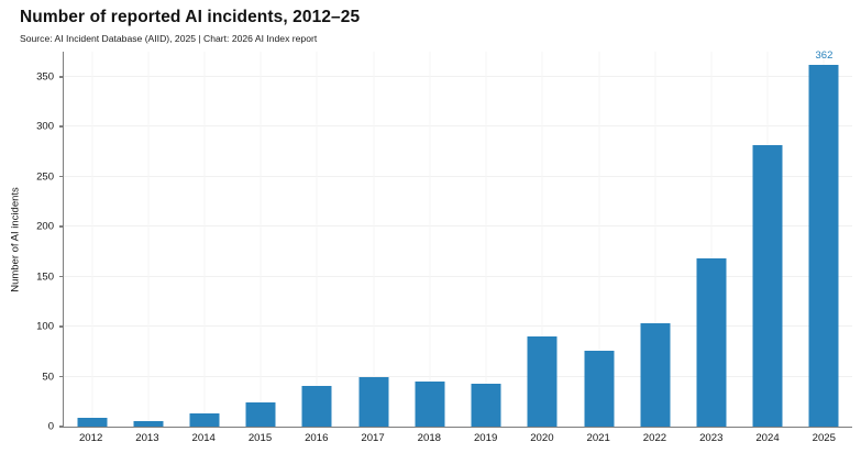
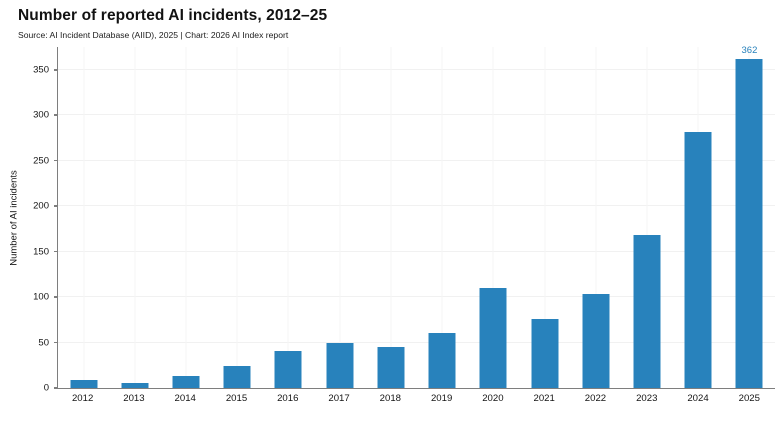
2019: 40 -> 60
2020: 90 -> 110
